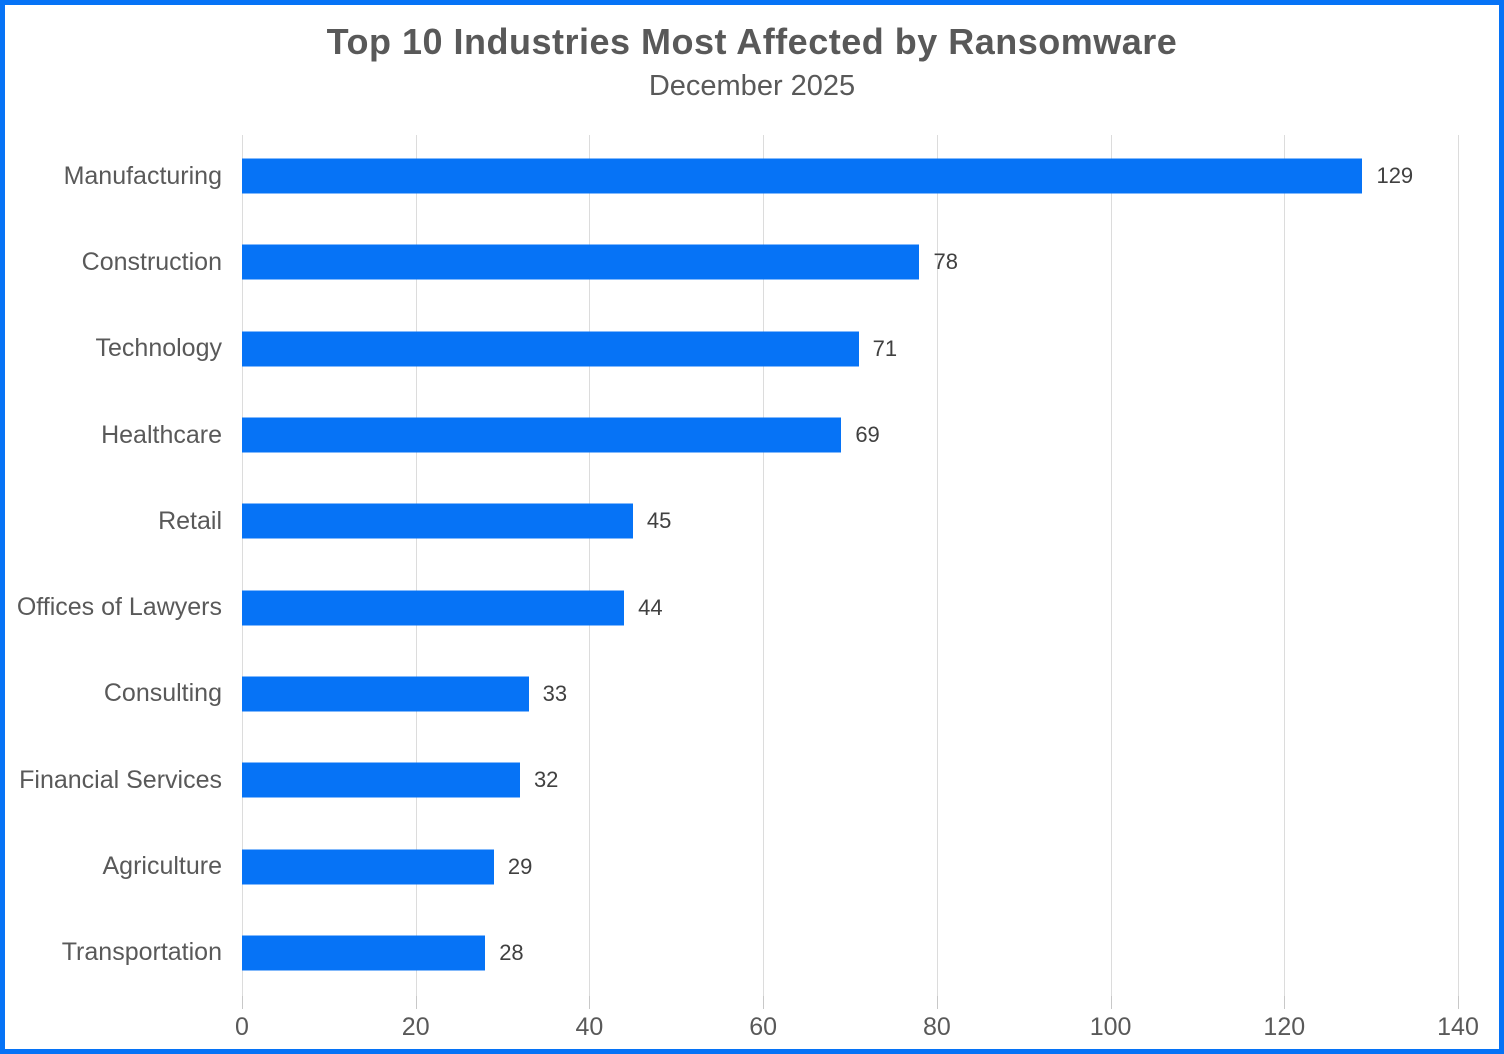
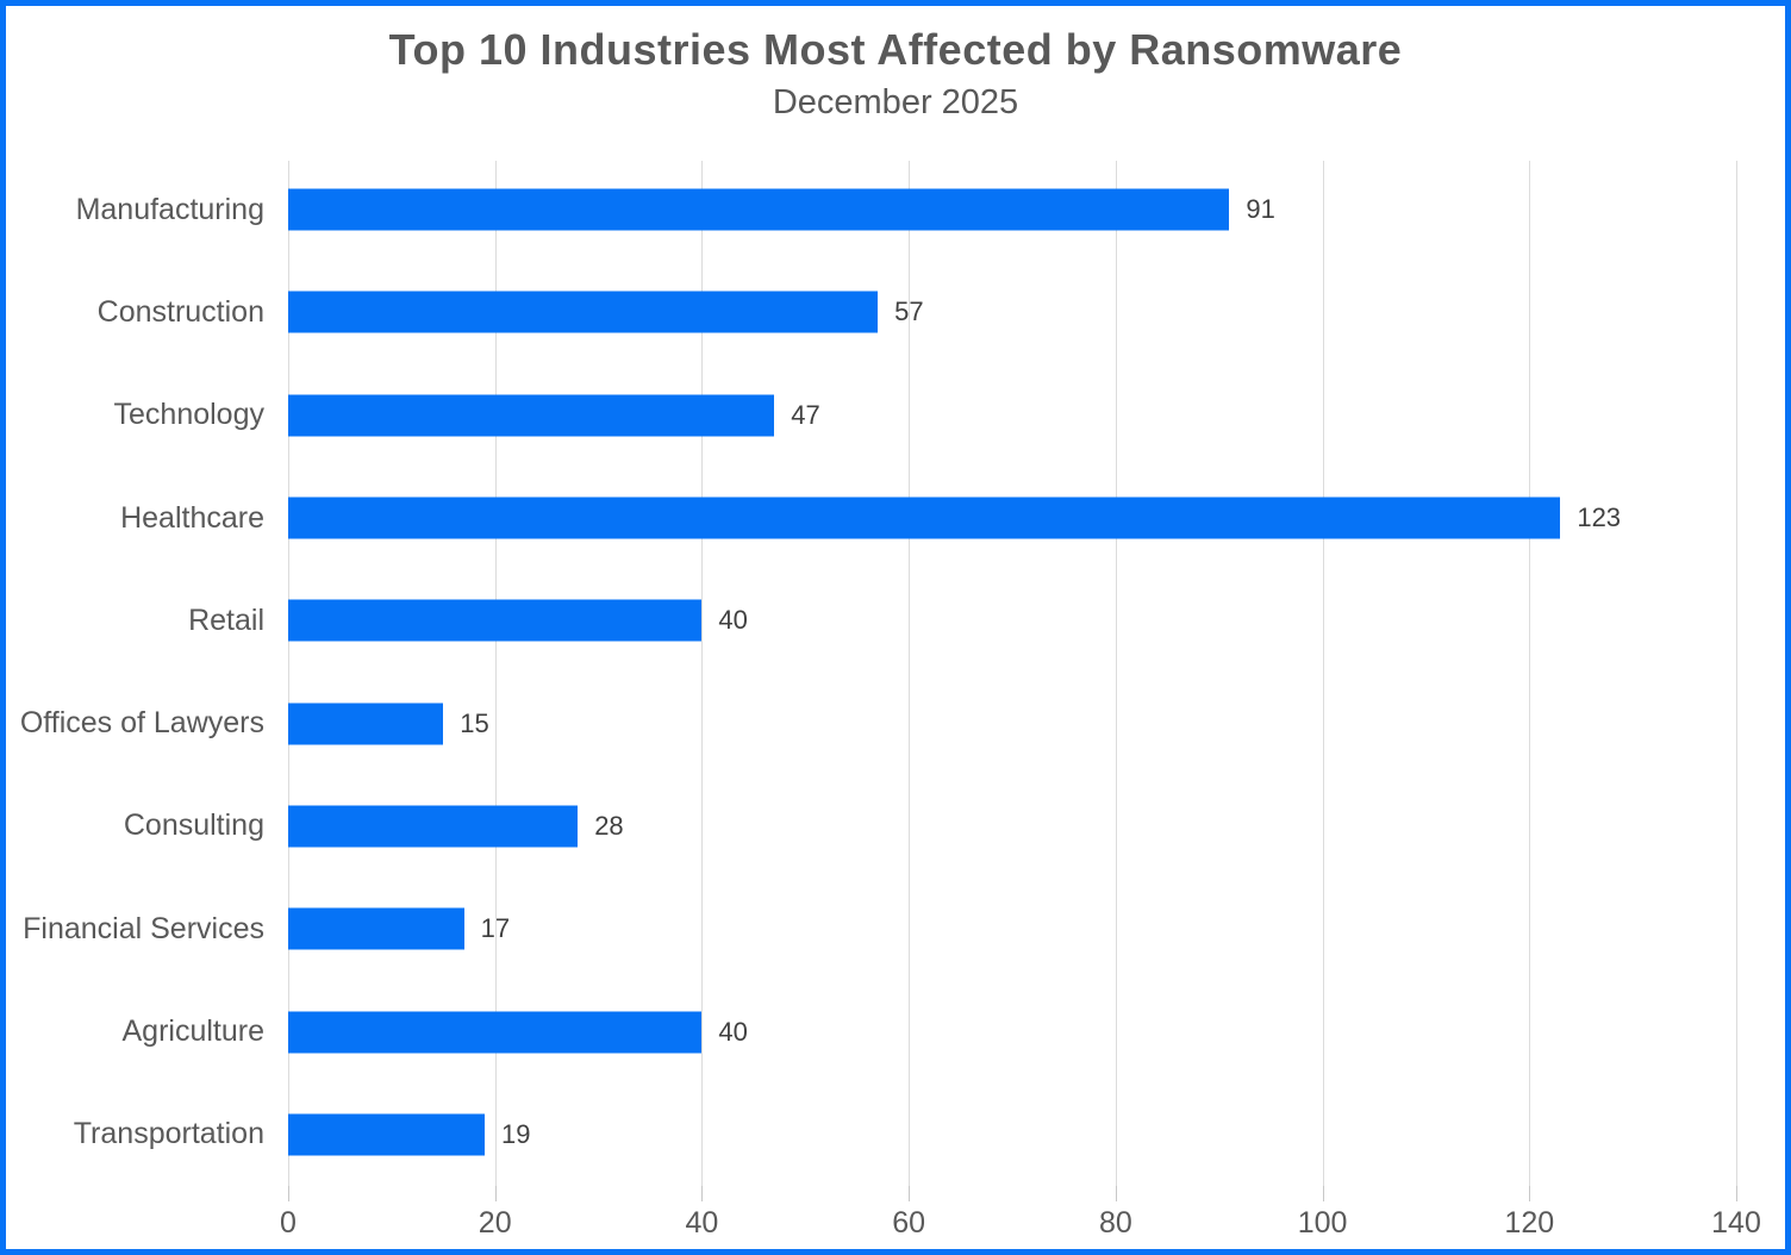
Manufacturing: 129 -> 91
Construction: 78 -> 57
Technology: 71 -> 47
Healthcare: 69 -> 123
Retail: 45 -> 40
Offices of Lawyers: 44 -> 15
Consulting: 33 -> 28
Financial Services: 32 -> 17
Agriculture: 29 -> 40
Transportation: 28 -> 19
